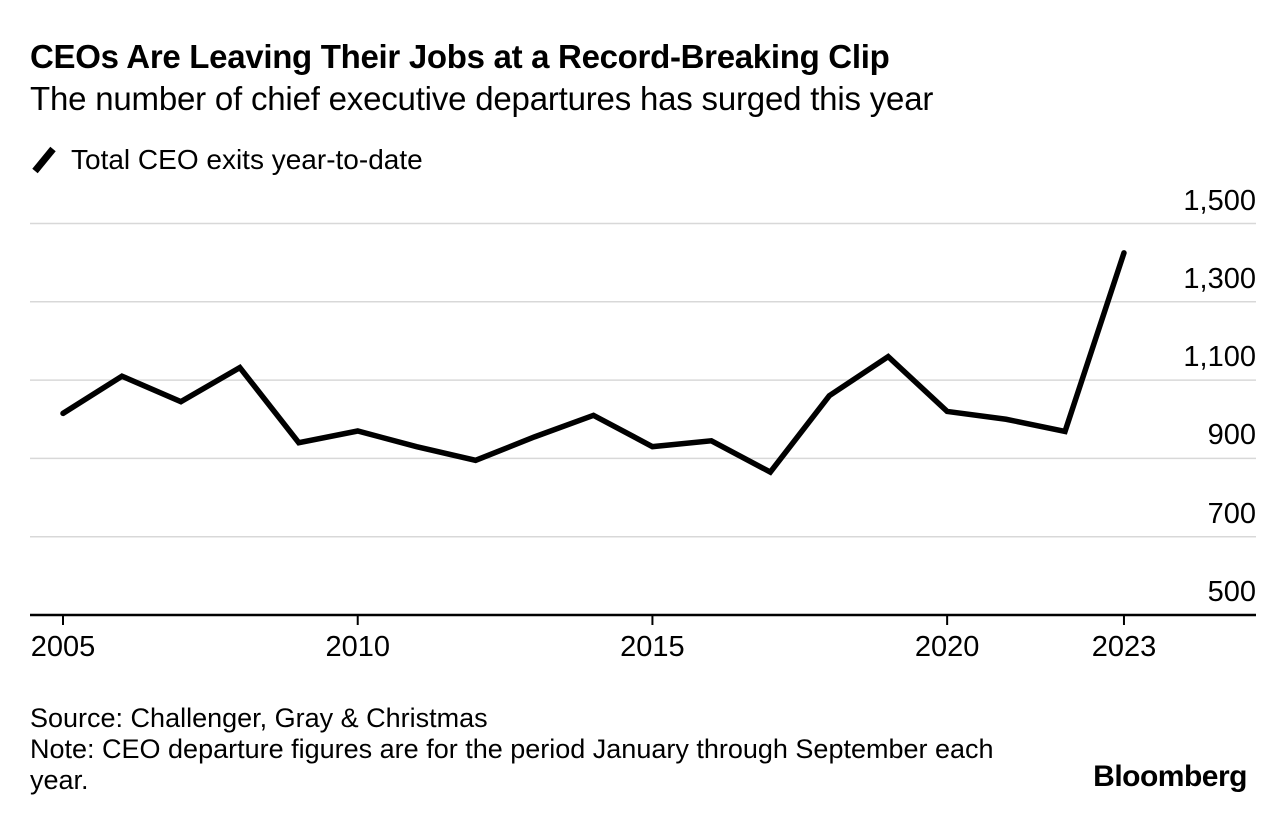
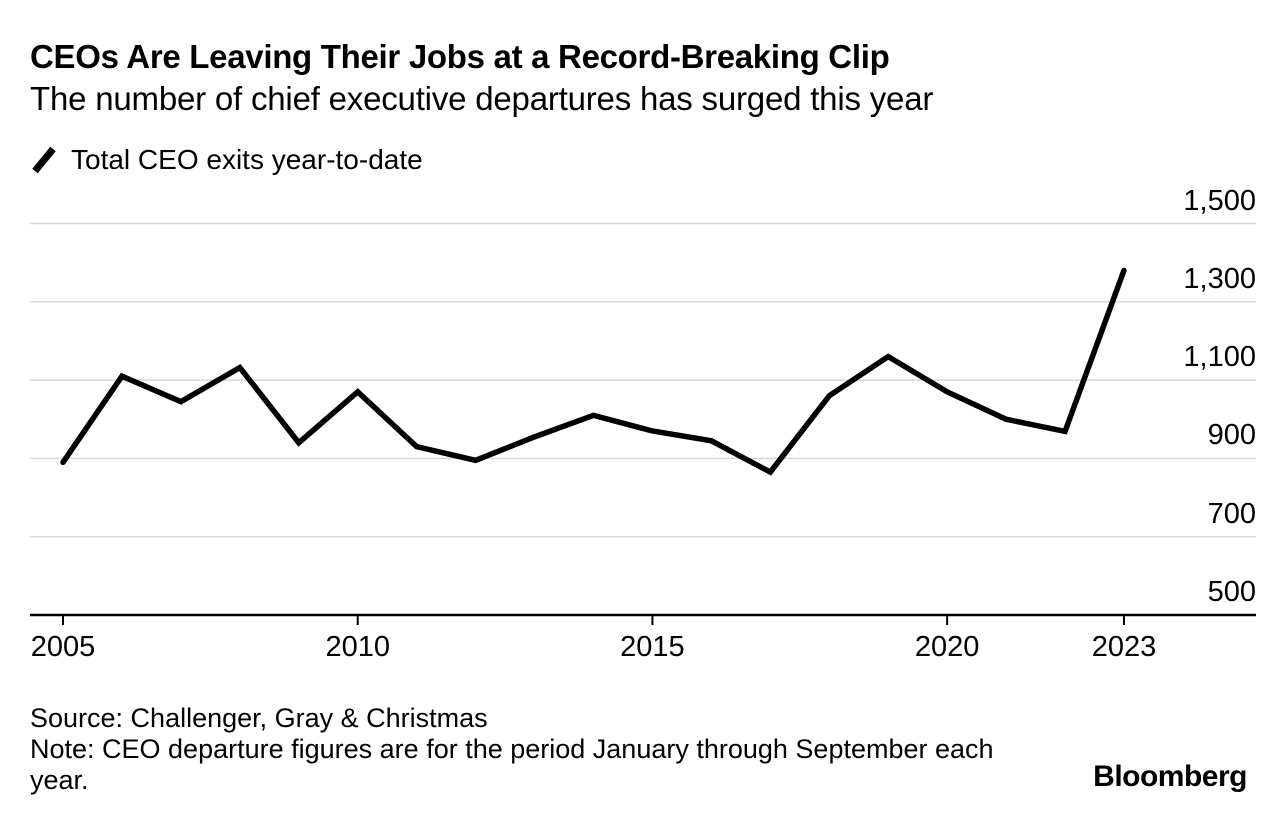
2005: 1020 -> 890
2010: 970 -> 1070
2015: 930 -> 970
2020: 1020 -> 1070
2023: 1420 -> 1380
